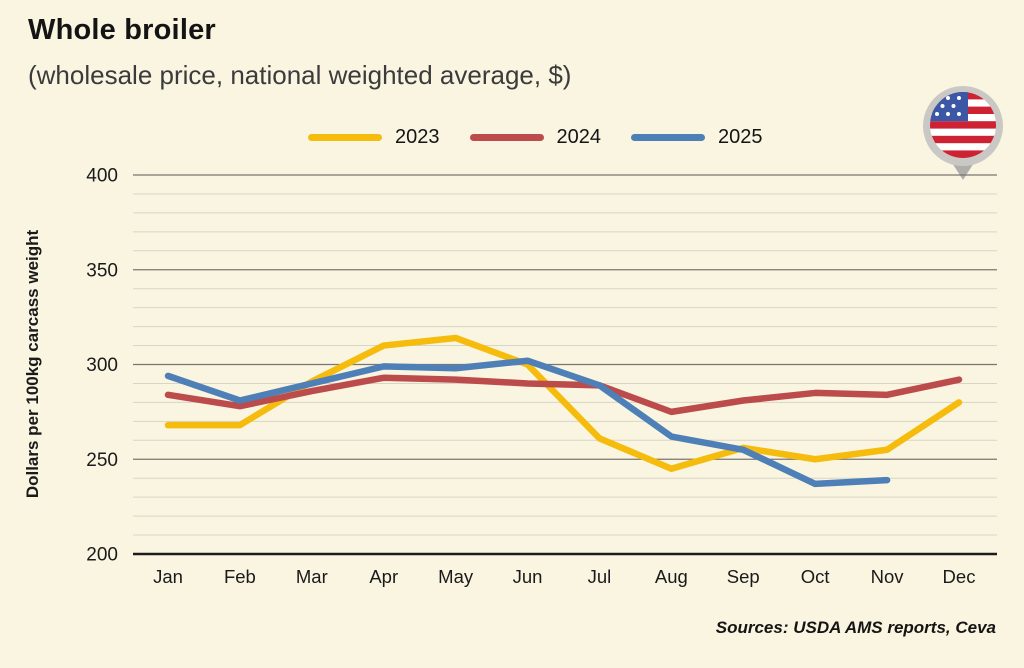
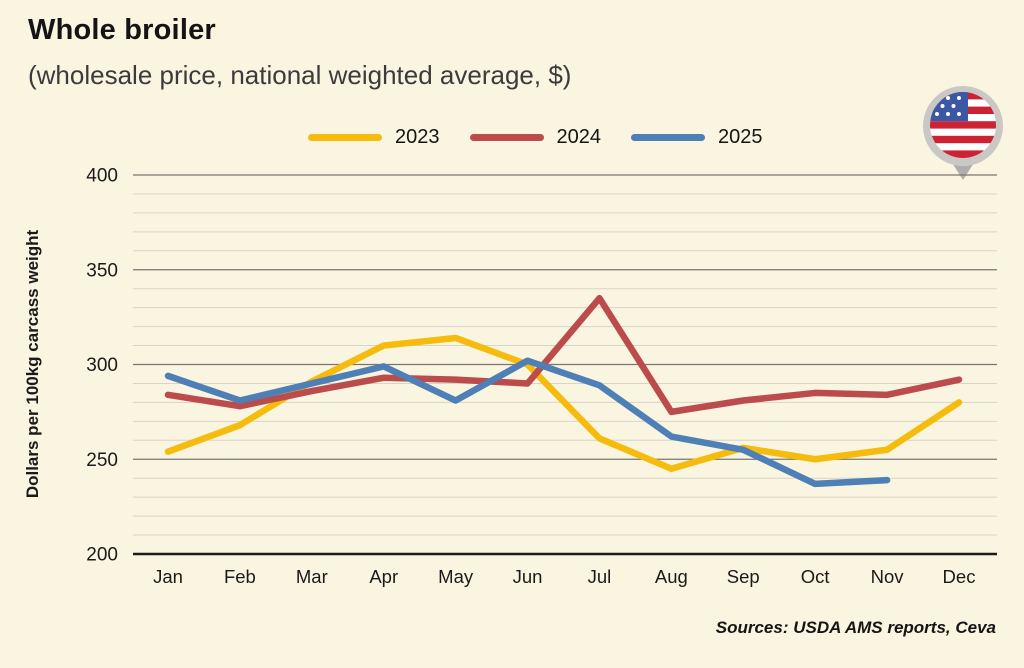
2023/Jan: 268 -> 254
2025/May: 298 -> 281
2024/Jul: 289 -> 335
